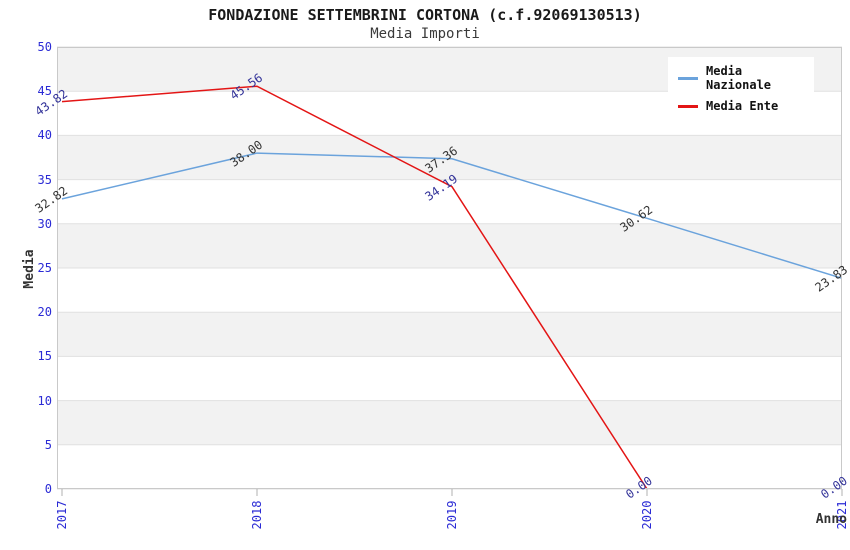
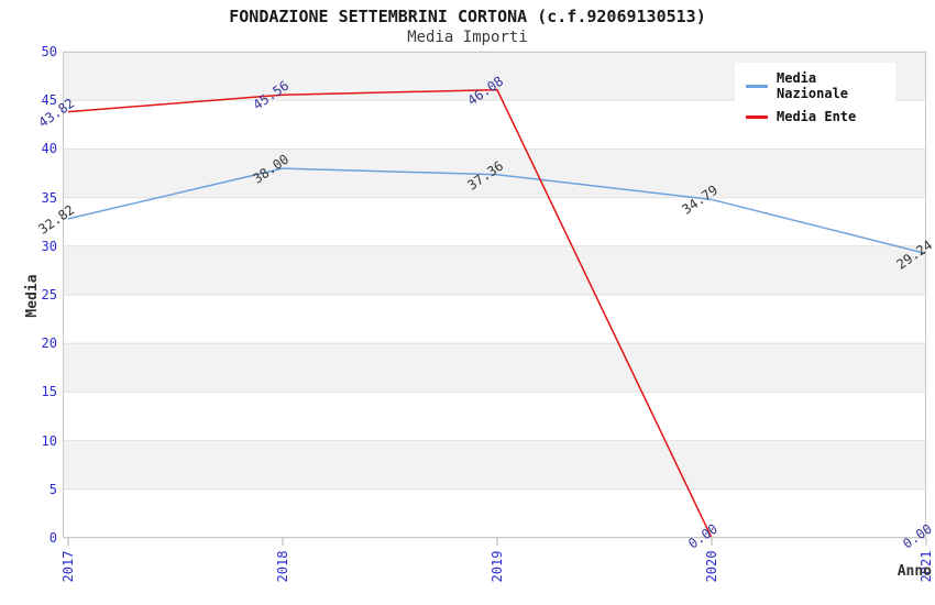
Media Ente/2019: 34.19 -> 46.08
Media Nazionale/2020: 30.62 -> 34.79
Media Nazionale/2021: 23.83 -> 29.24
